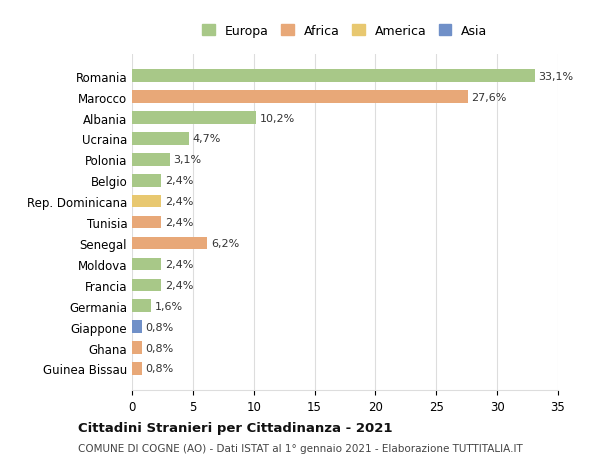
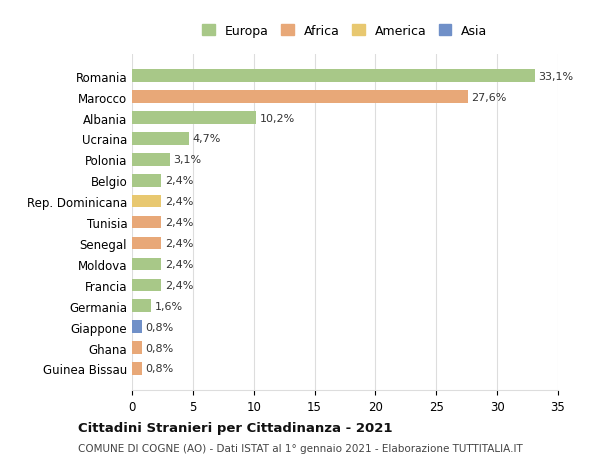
Senegal: 6,2% -> 2,4%
